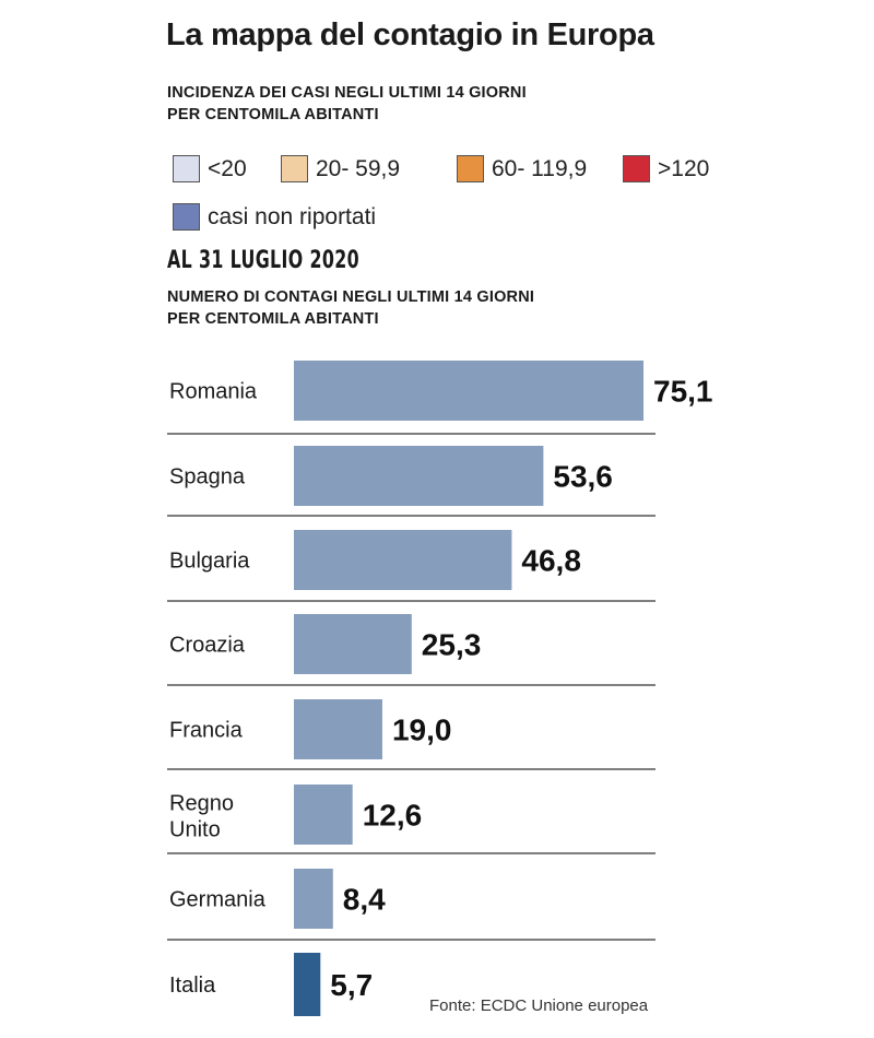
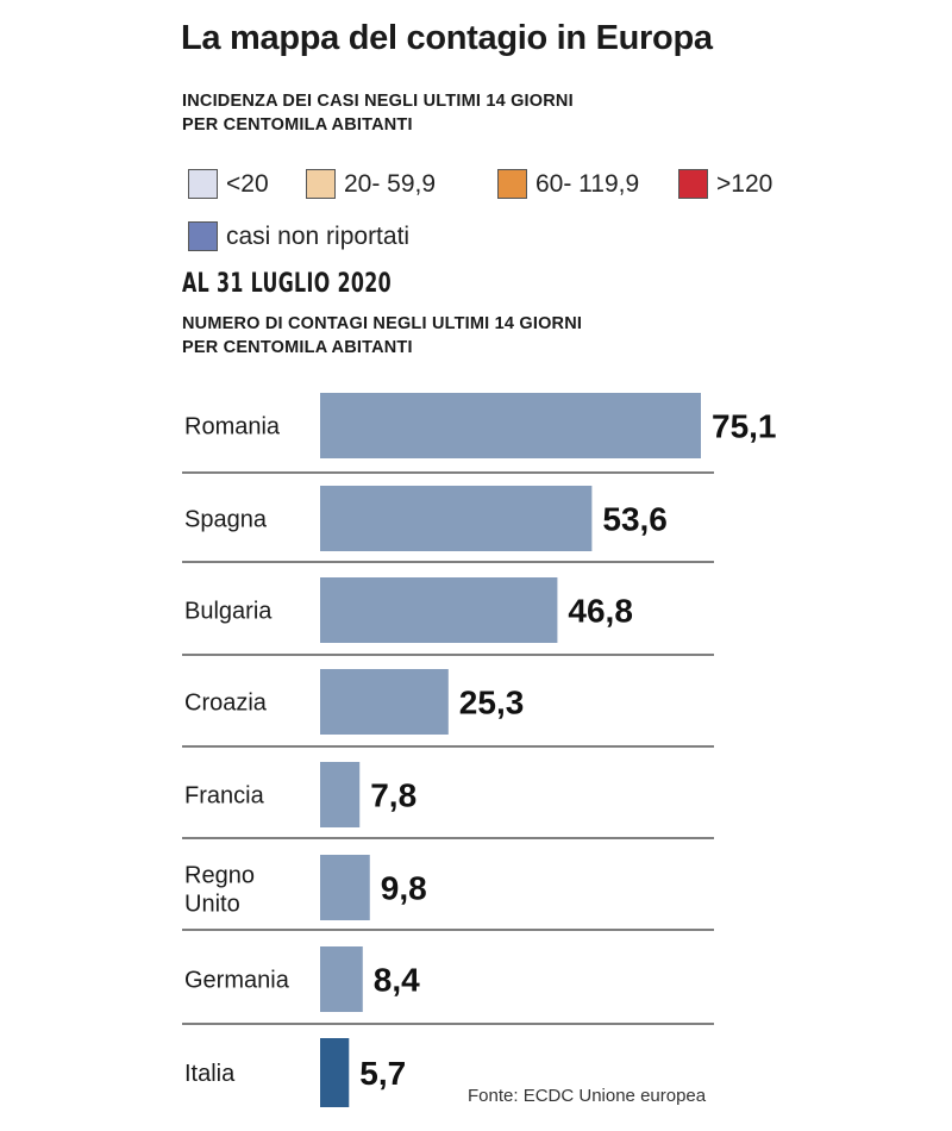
Francia: 19,0 -> 7,8
Regno Unito: 12,6 -> 9,8
